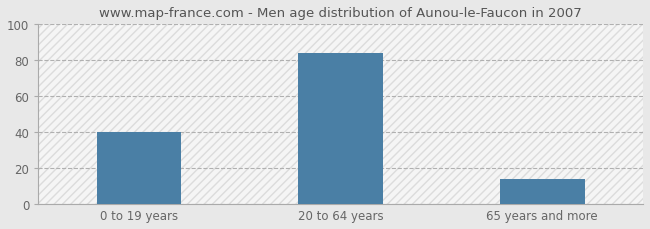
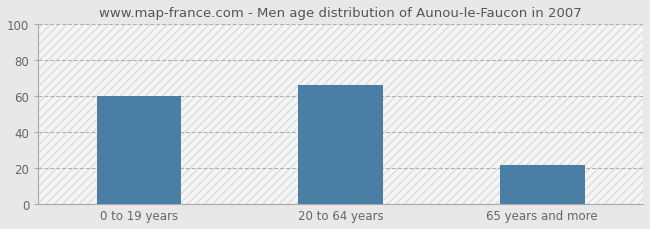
0 to 19 years: 40 -> 60
20 to 64 years: 84 -> 66
65 years and more: 14 -> 22
